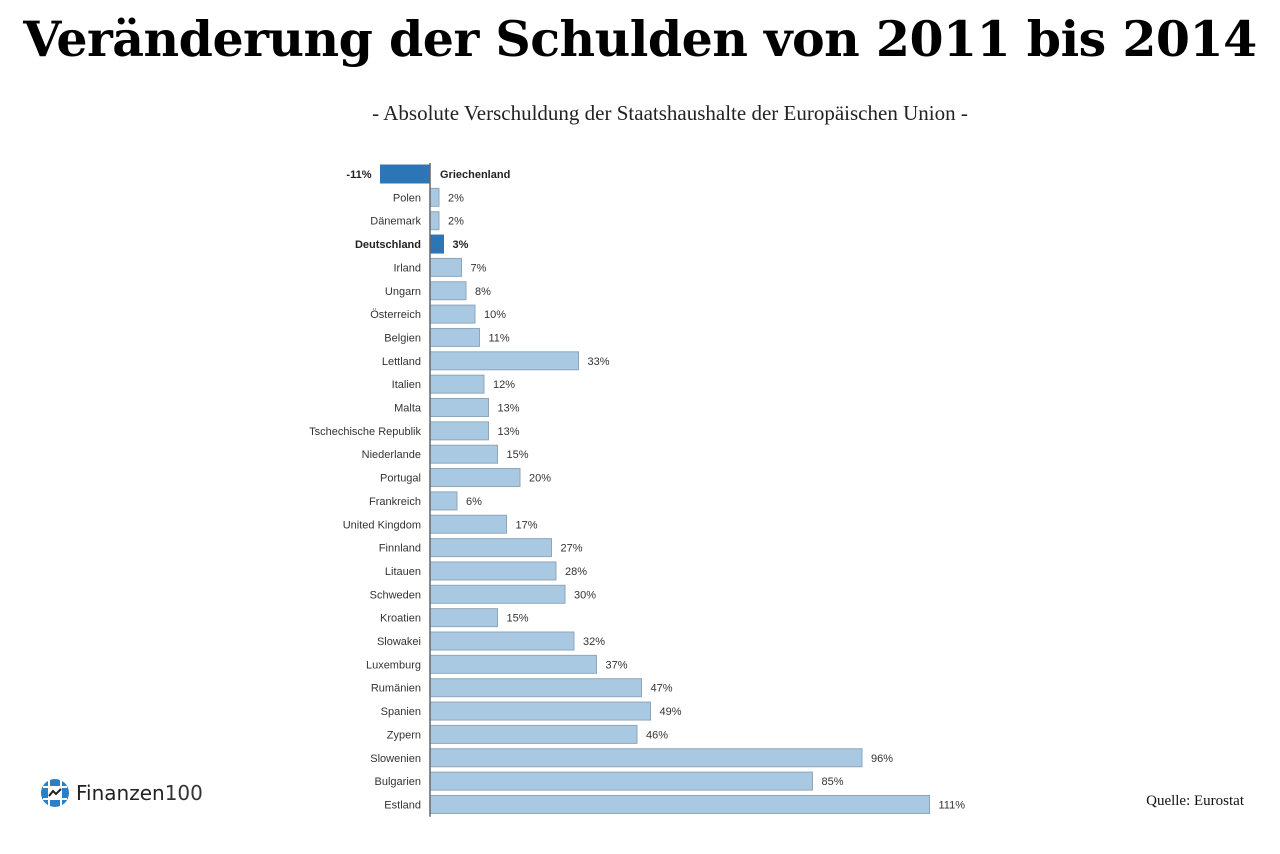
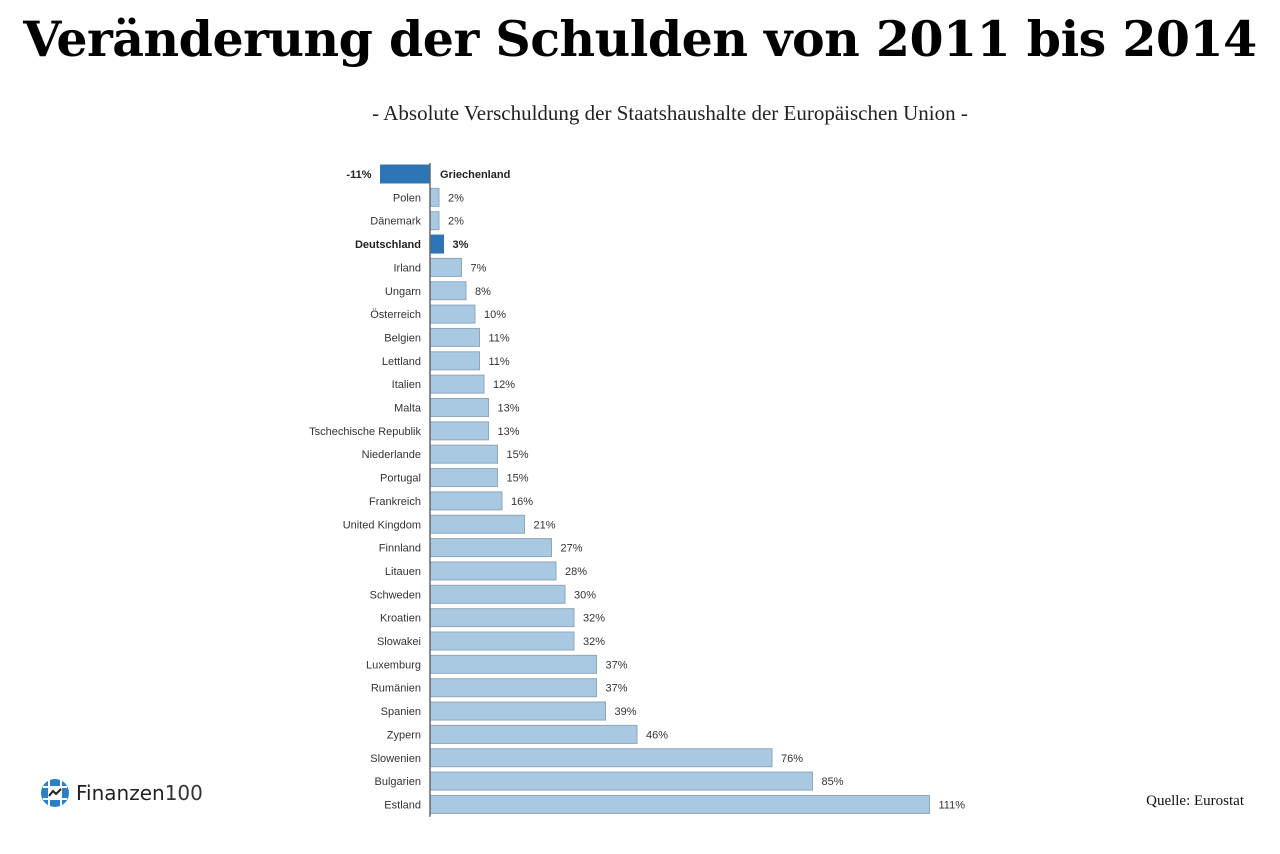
Lettland: 33% -> 11%
Portugal: 20% -> 15%
Frankreich: 6% -> 16%
United Kingdom: 17% -> 21%
Kroatien: 15% -> 32%
Rumänien: 47% -> 37%
Spanien: 49% -> 39%
Slowenien: 96% -> 76%
